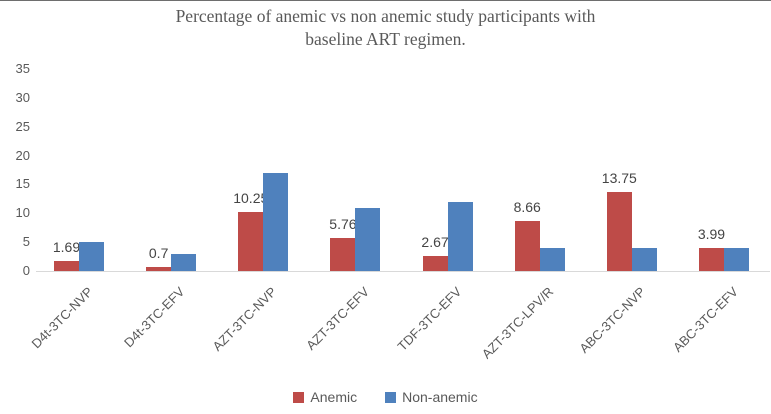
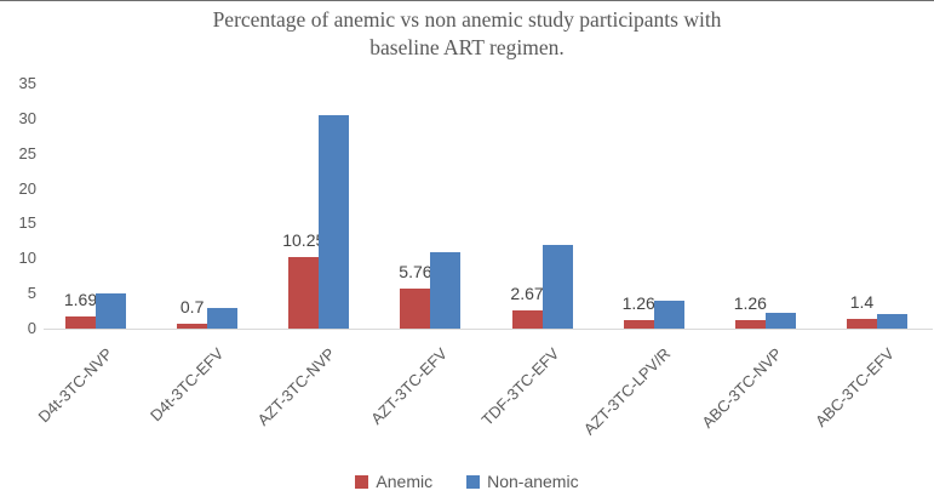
Non-anemic/AZT-3TC-NVP: 17 -> 30
Anemic/AZT-3TC-LPV/R: 8.66 -> 1.26
Anemic/ABC-3TC-NVP: 13.75 -> 1.26
Non-anemic/ABC-3TC-NVP: 4 -> 2
Anemic/ABC-3TC-EFV: 3.99 -> 1.4
Non-anemic/ABC-3TC-EFV: 4 -> 2
